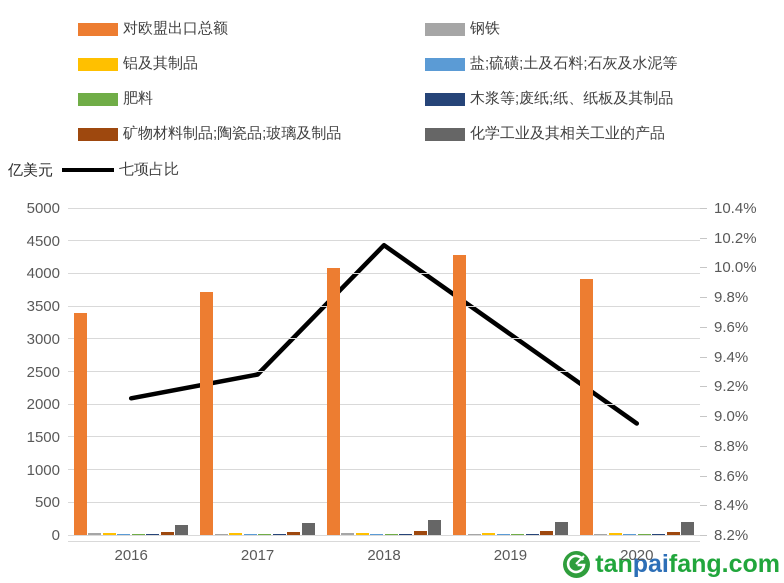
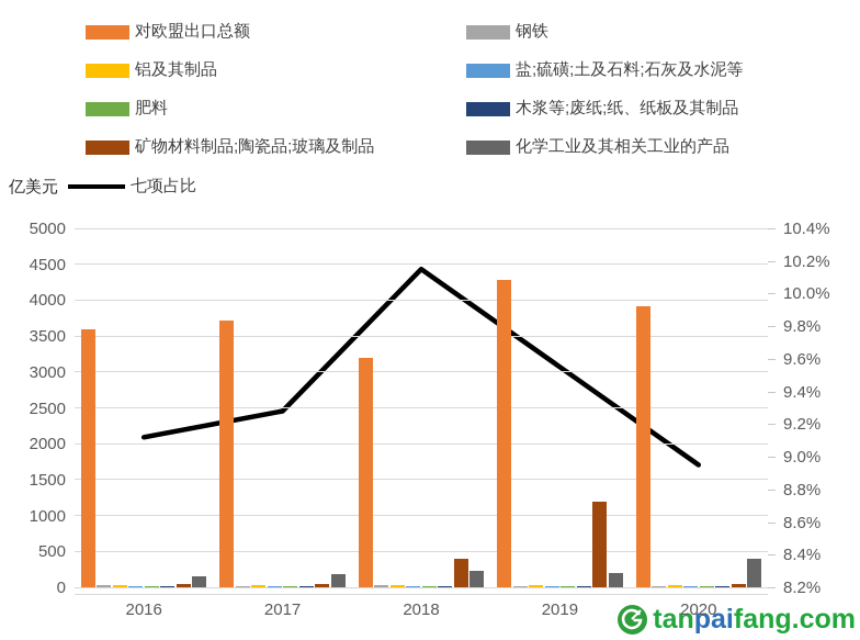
对欧盟出口总额/2016: 3400 -> 3600
对欧盟出口总额/2018: 4100 -> 3200
矿物材料制品;陶瓷品;玻璃及制品/2018: 100 -> 400
矿物材料制品;陶瓷品;玻璃及制品/2019: 100 -> 1200
化学工业及其相关工业的产品/2020: 200 -> 400
